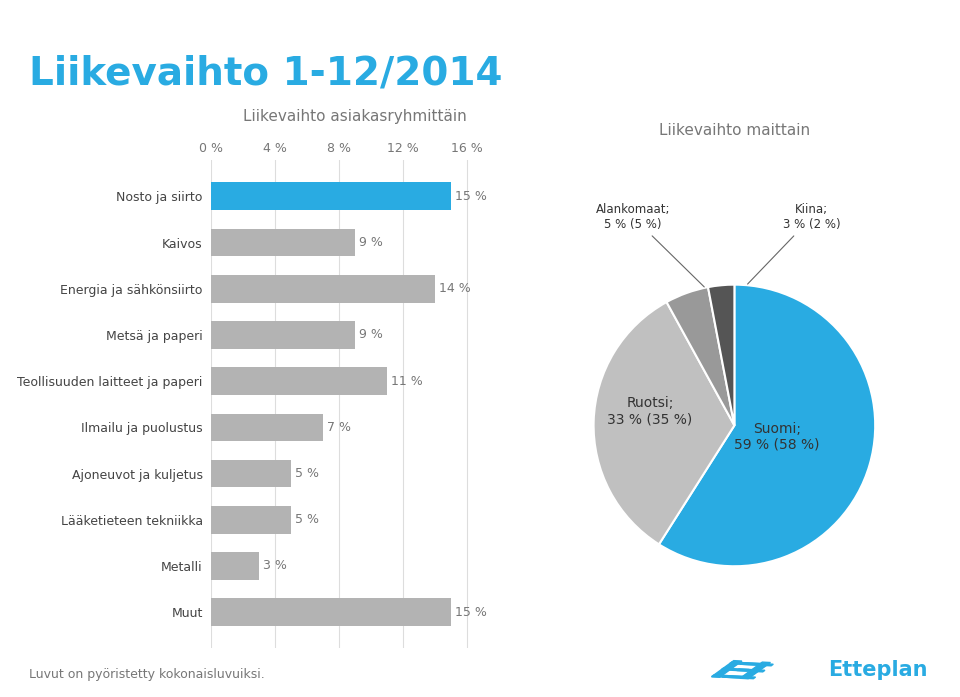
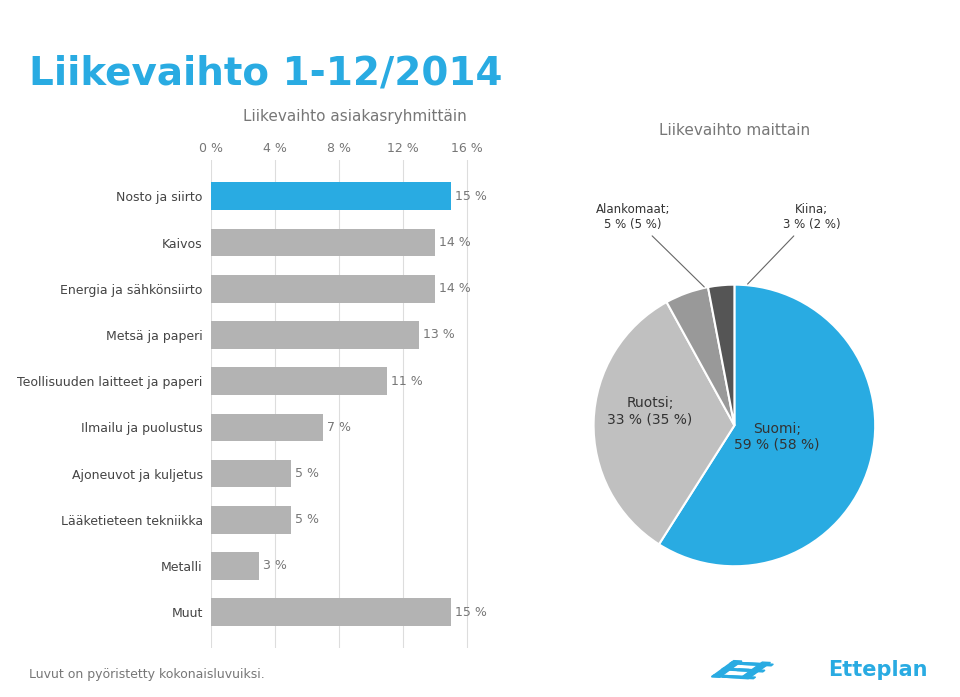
Kaivos: 9 -> 14
Metsä ja paperi: 9 -> 13
